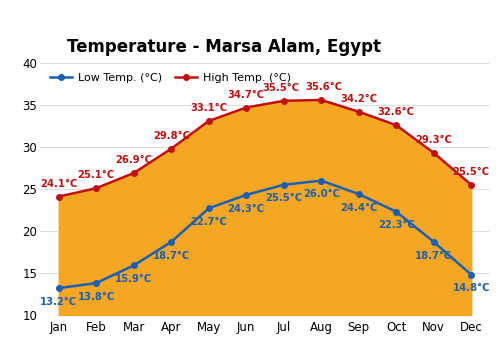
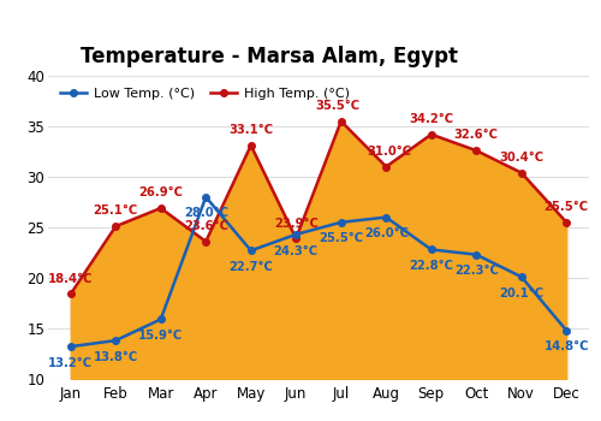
High Temp. (°C)/Jan: 24.1°C -> 18.4°C
Low Temp. (°C)/Apr: 18.7°C -> 28.0°C
High Temp. (°C)/Apr: 29.8°C -> 23.6°C
High Temp. (°C)/Jun: 34.7°C -> 23.9°C
High Temp. (°C)/Aug: 35.6°C -> 31.0°C
Low Temp. (°C)/Sep: 24.4°C -> 22.8°C
Low Temp. (°C)/Nov: 18.7°C -> 20.1°C
High Temp. (°C)/Nov: 29.3°C -> 30.4°C
